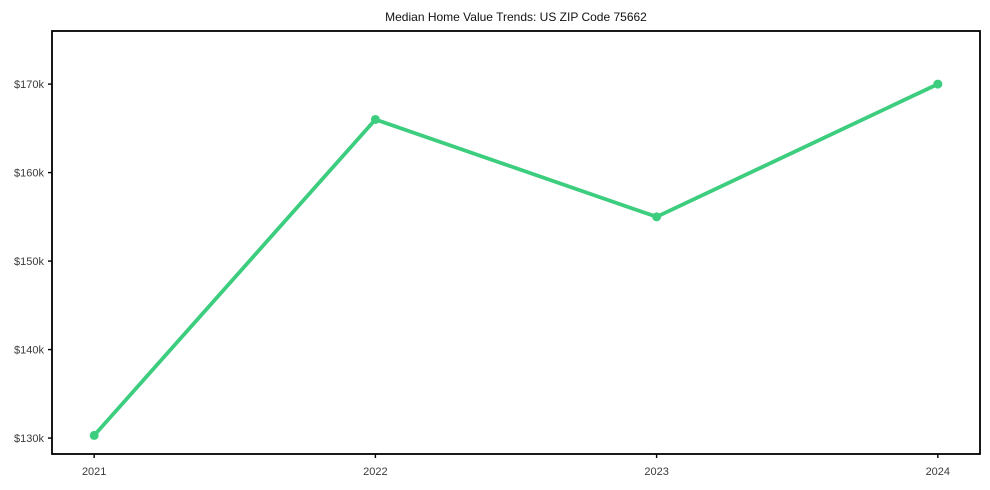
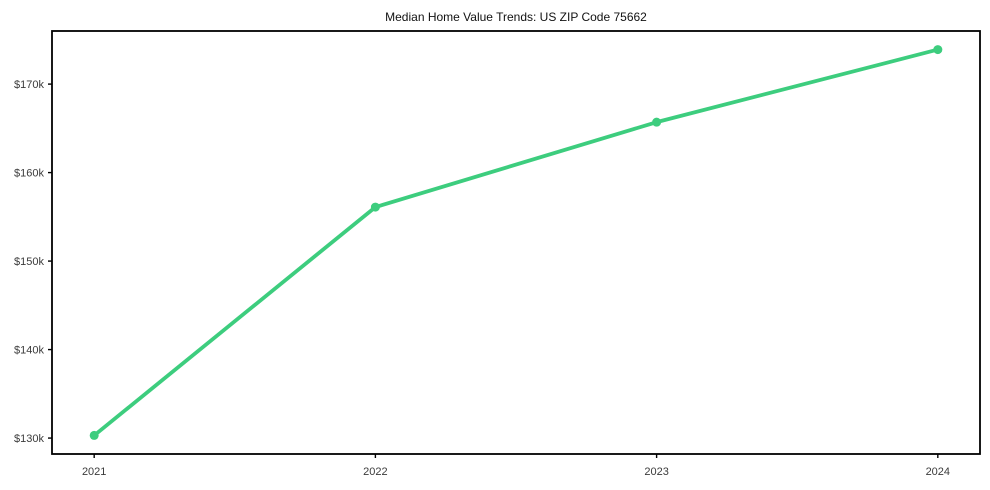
2022: $166k -> $156k
2023: $155k -> $166k
2024: $170k -> $174k
